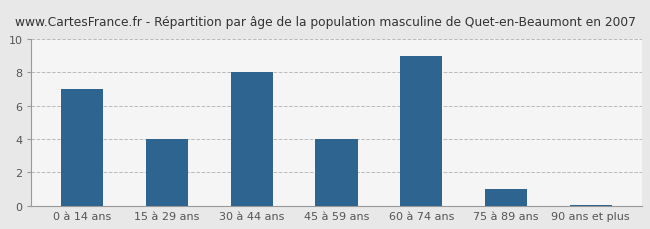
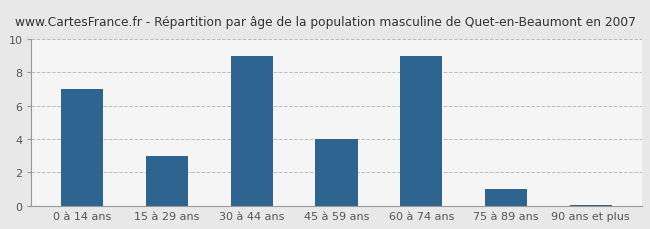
15 à 29 ans: 4.0 -> 3.0
30 à 44 ans: 8.0 -> 9.0
